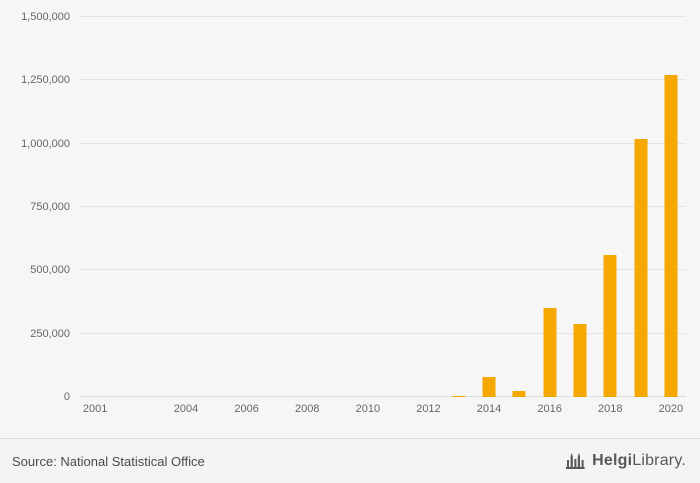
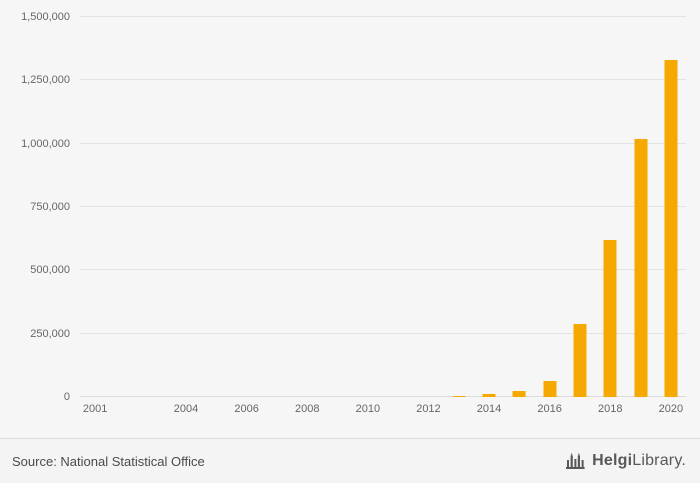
2014: 80000 -> 10000
2016: 350000 -> 60000
2018: 560000 -> 620000
2020: 1270000 -> 1330000
